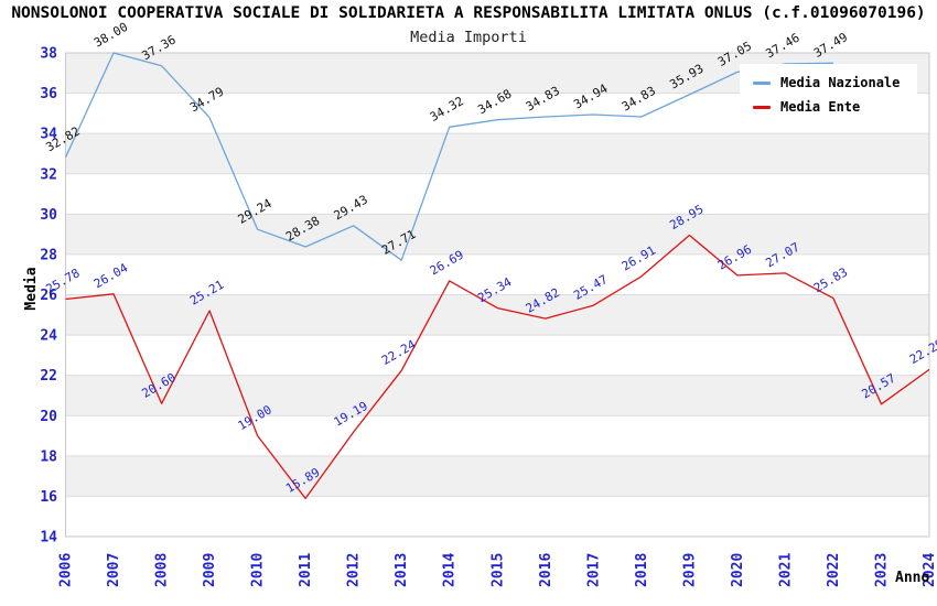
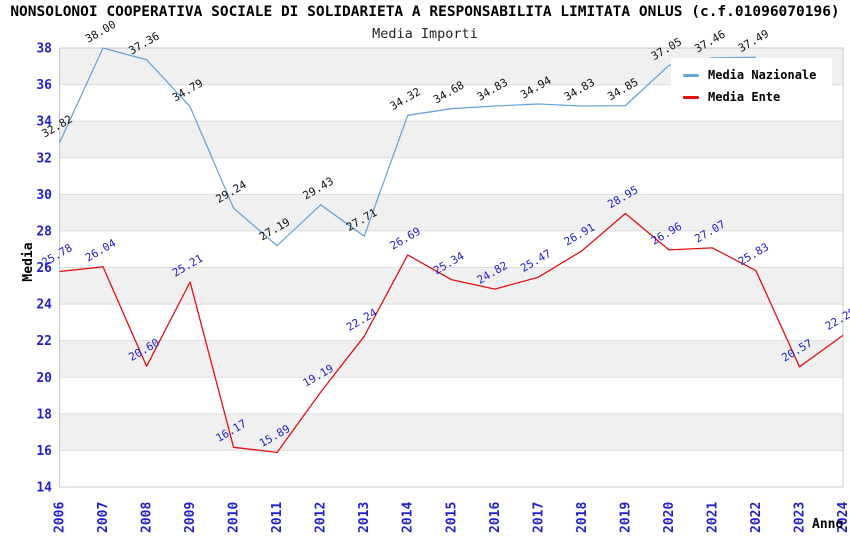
Media Ente/2010: 19.00 -> 16.17
Media Nazionale/2011: 28.38 -> 27.19
Media Nazionale/2019: 35.93 -> 34.85
